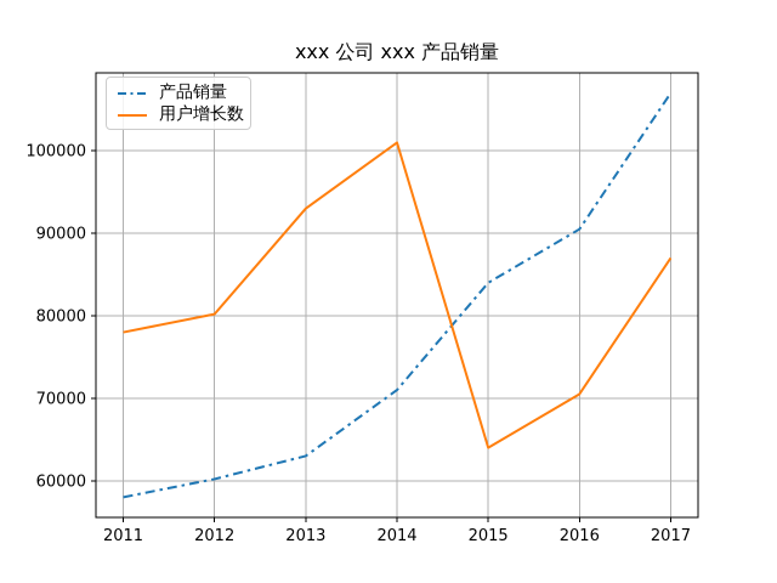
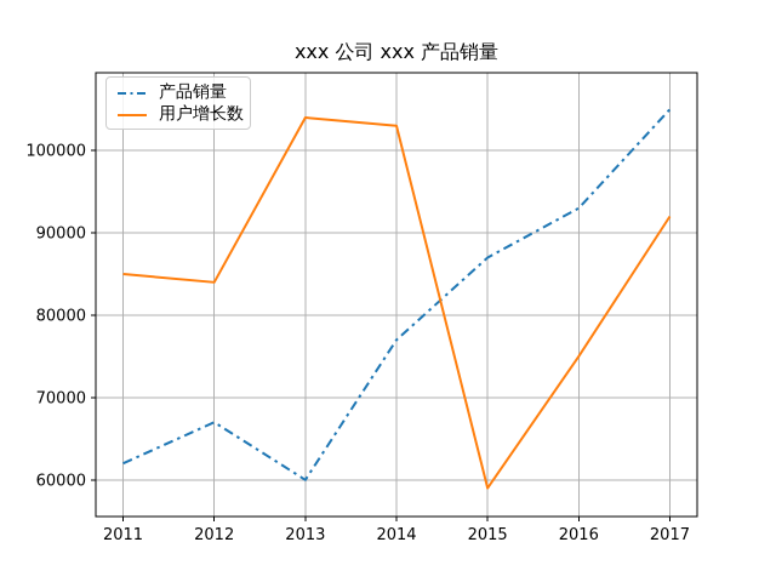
产品销量/2011: 58000 -> 62000
用户增长数/2011: 78000 -> 85000
产品销量/2012: 60000 -> 67000
用户增长数/2012: 80000 -> 84000
产品销量/2013: 63000 -> 60000
用户增长数/2013: 93000 -> 104000
产品销量/2014: 71000 -> 77000
用户增长数/2014: 101000 -> 103000
产品销量/2015: 84000 -> 87000
用户增长数/2015: 64000 -> 59000
产品销量/2016: 90000 -> 93000
用户增长数/2016: 70000 -> 75000
产品销量/2017: 107000 -> 105000
用户增长数/2017: 87000 -> 92000
